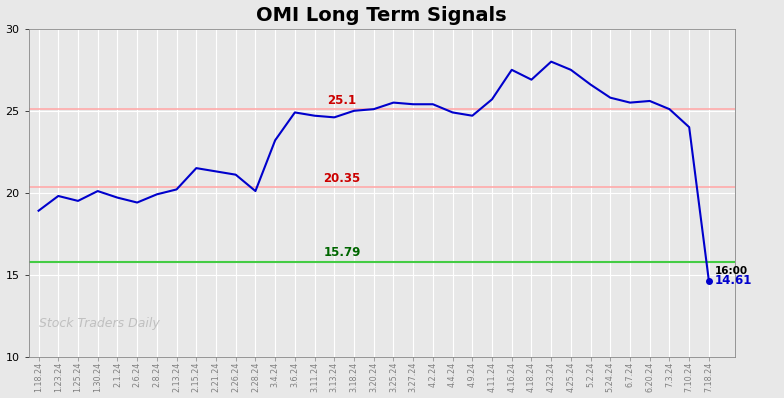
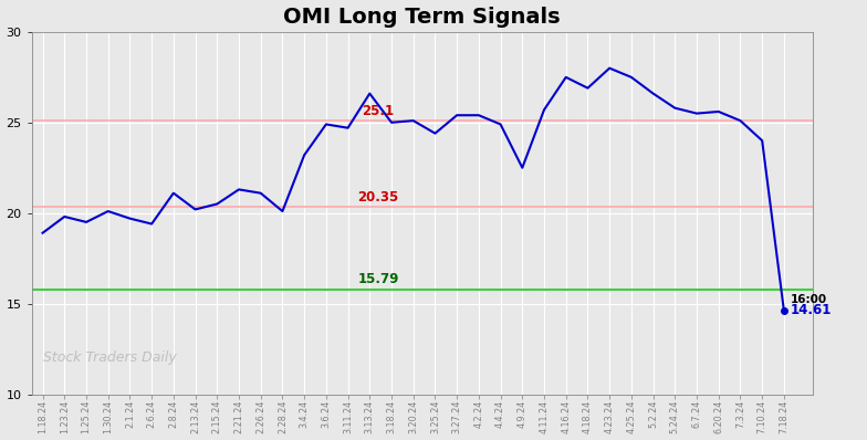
2.8.24: 19.9 -> 21.1
2.15.24: 21.5 -> 20.5
3.13.24: 24.6 -> 26.6
3.25.24: 25.5 -> 24.4
4.9.24: 24.7 -> 22.5
